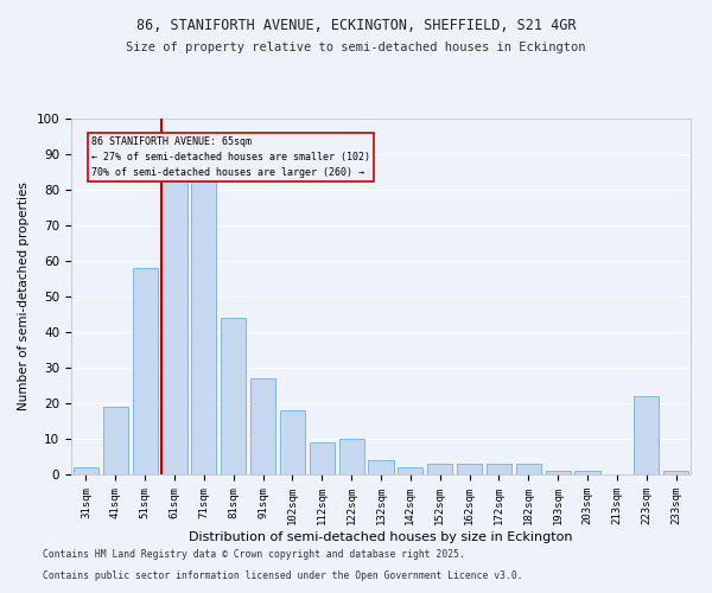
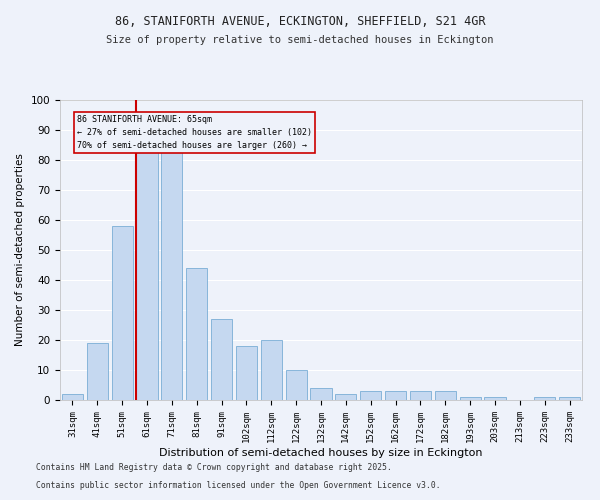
112sqm: 9 -> 20
223sqm: 22 -> 1
